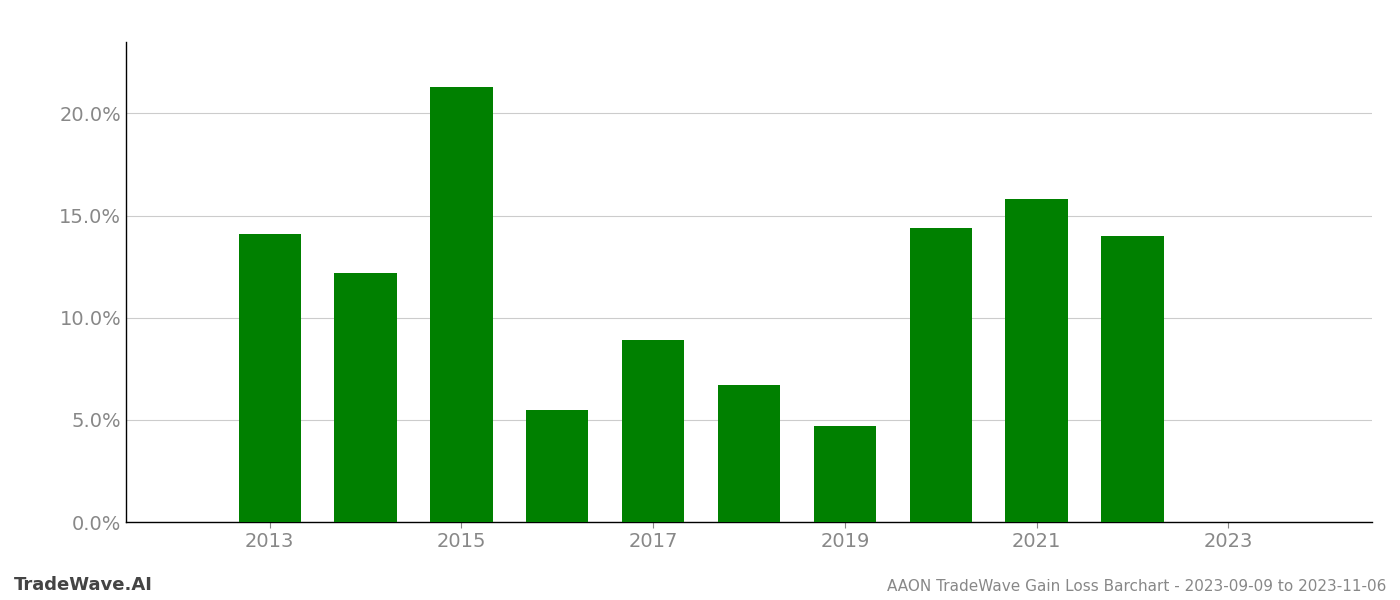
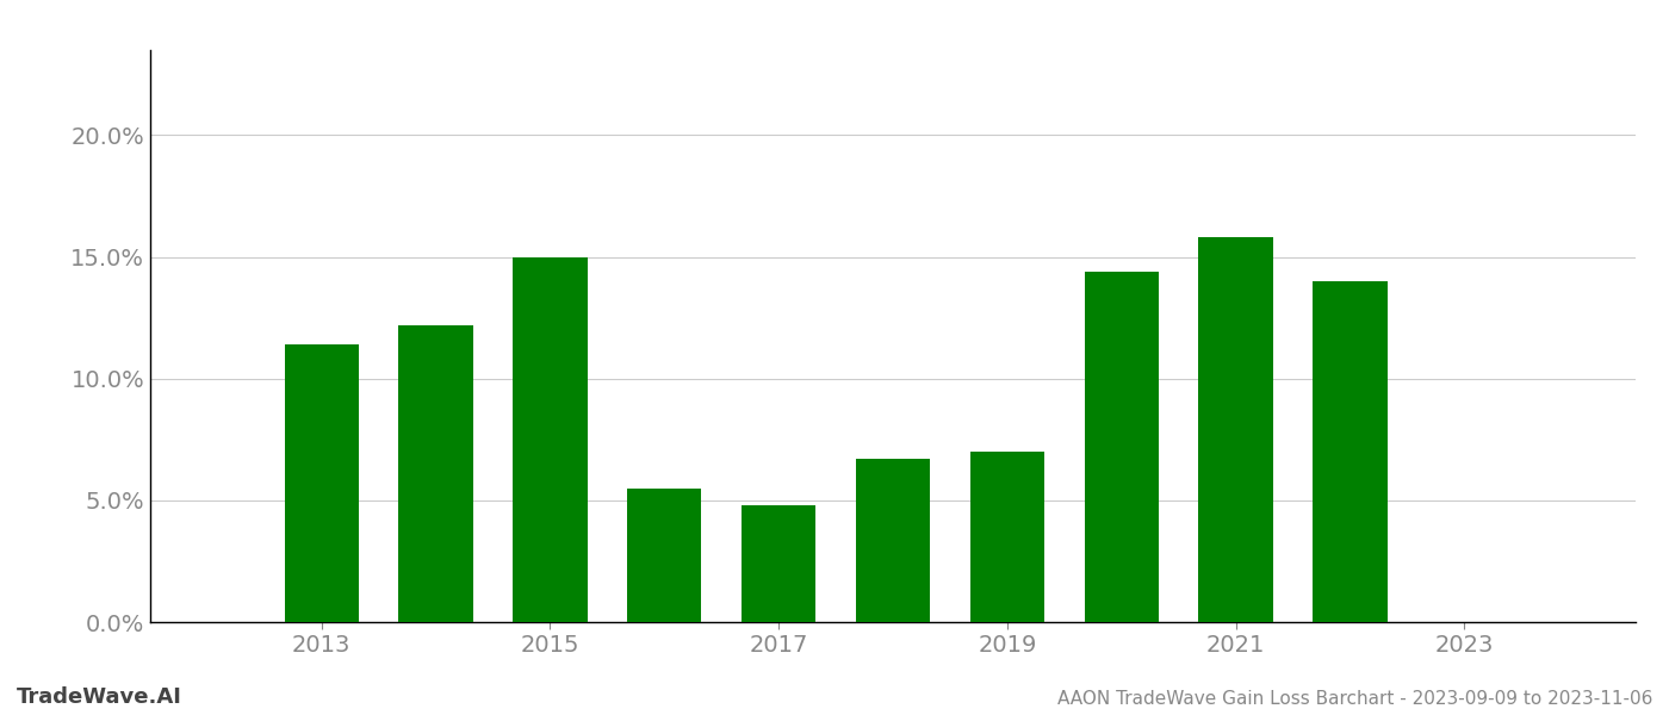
2013: 14.1% -> 11.4%
2015: 21.3% -> 15.0%
2017: 8.9% -> 4.8%
2019: 4.7% -> 7.0%
